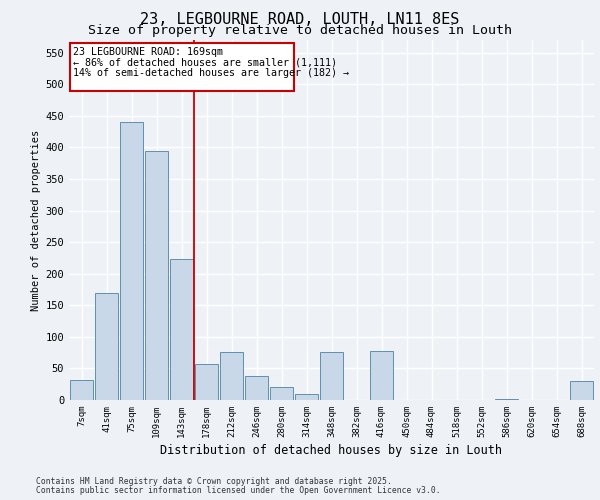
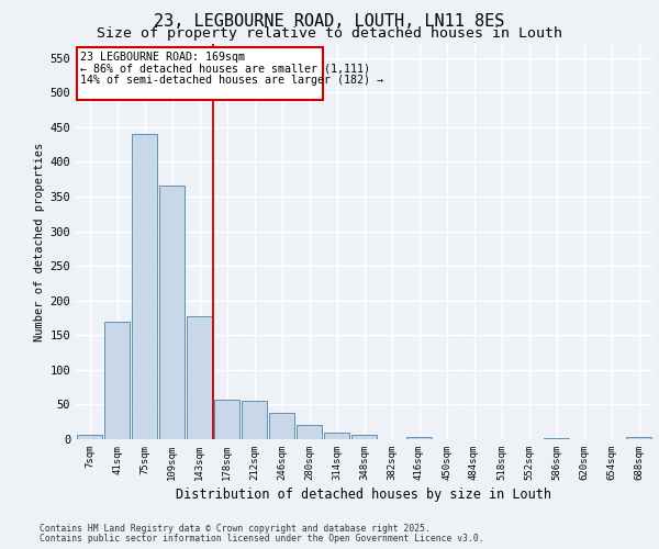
7sqm: 32 -> 7
109sqm: 394 -> 365
143sqm: 224 -> 178
212sqm: 76 -> 55
348sqm: 76 -> 6
416sqm: 78 -> 3
688sqm: 30 -> 3
